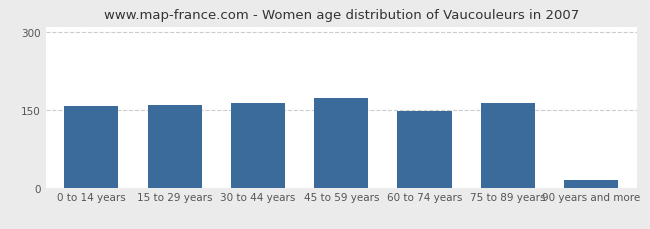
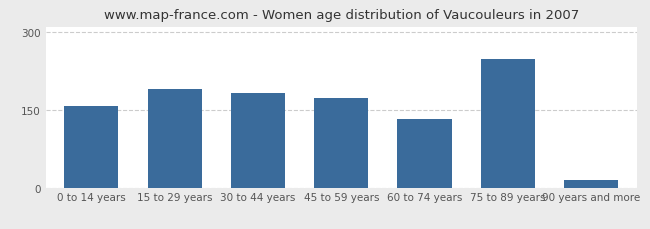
15 to 29 years: 160 -> 190
30 to 44 years: 163 -> 182
60 to 74 years: 147 -> 132
75 to 89 years: 163 -> 248
